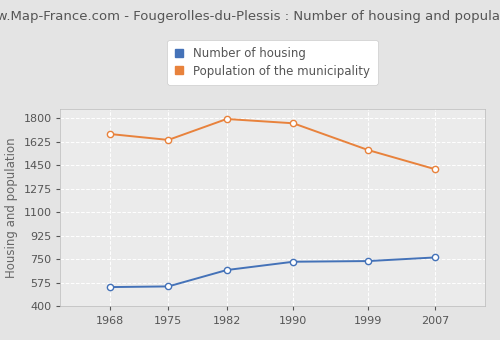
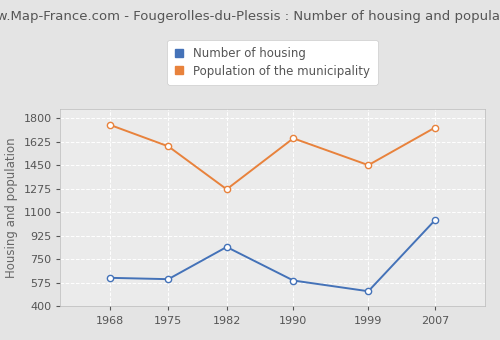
Number of housing/1968: 540 -> 610
Population of the municipality/1968: 1680 -> 1750
Number of housing/1975: 550 -> 600
Population of the municipality/1975: 1640 -> 1590
Number of housing/1982: 670 -> 840
Population of the municipality/1982: 1790 -> 1270
Number of housing/1990: 730 -> 590
Population of the municipality/1990: 1760 -> 1650
Number of housing/1999: 740 -> 510
Population of the municipality/1999: 1560 -> 1450
Number of housing/2007: 760 -> 1040
Population of the municipality/2007: 1420 -> 1730
